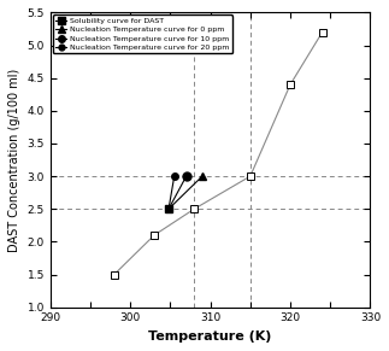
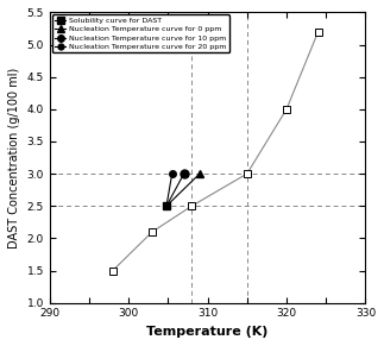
320: 4.4 -> 4.0
